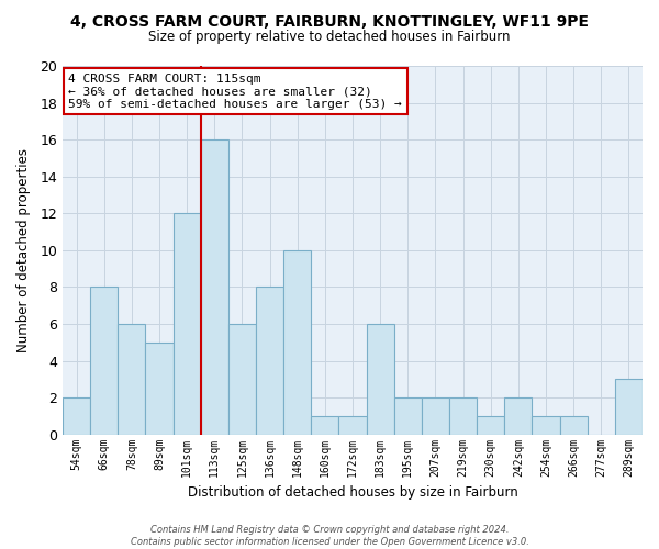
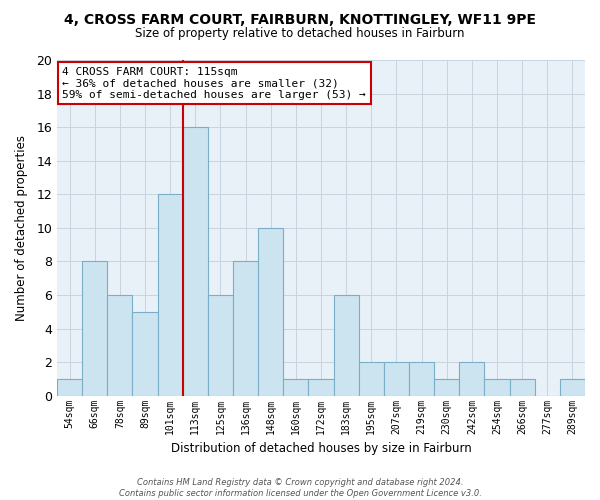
54sqm: 2 -> 1
289sqm: 3 -> 1
